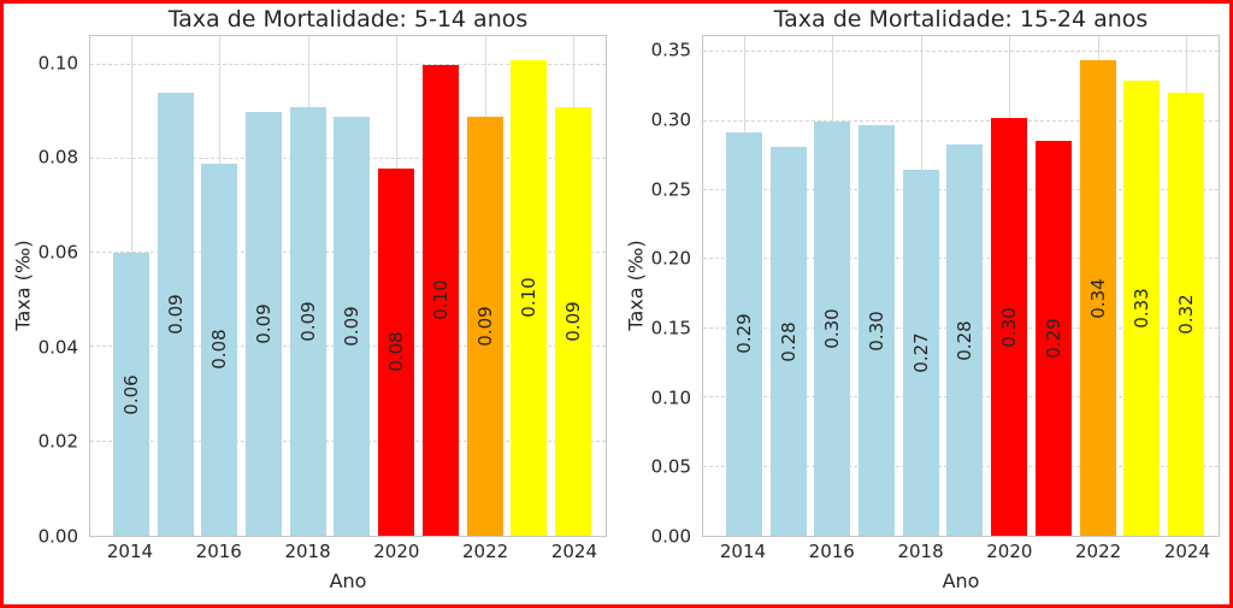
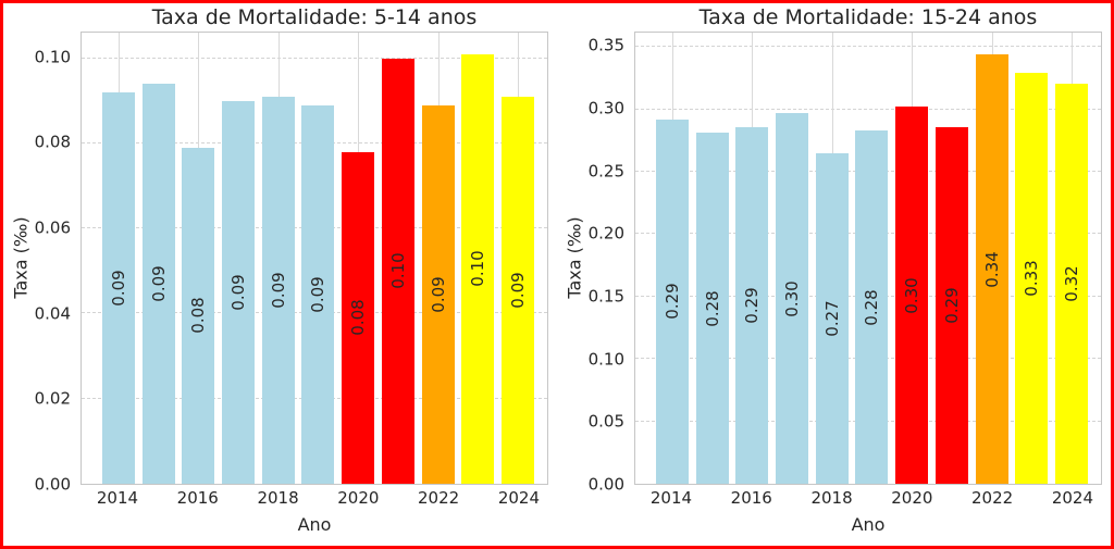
Taxa de Mortalidade: 5-14 anos/2014: 0.06 -> 0.09
Taxa de Mortalidade: 15-24 anos/2016: 0.30 -> 0.29
